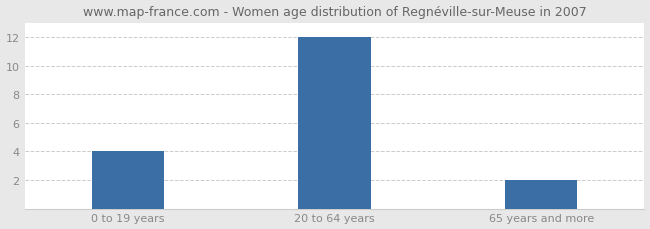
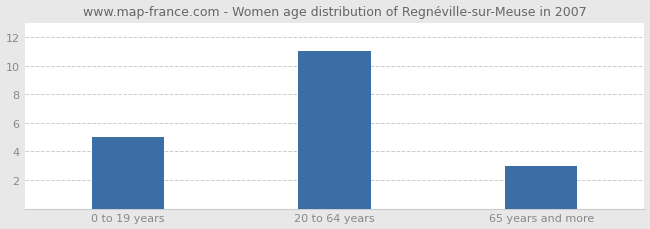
0 to 19 years: 4 -> 5
20 to 64 years: 12 -> 11
65 years and more: 2 -> 3
